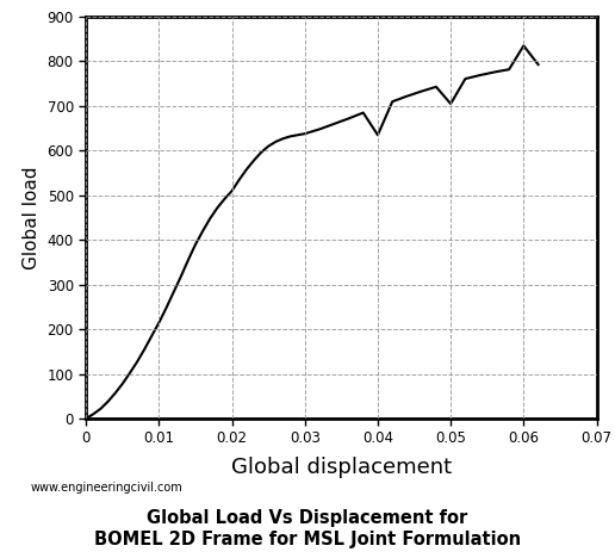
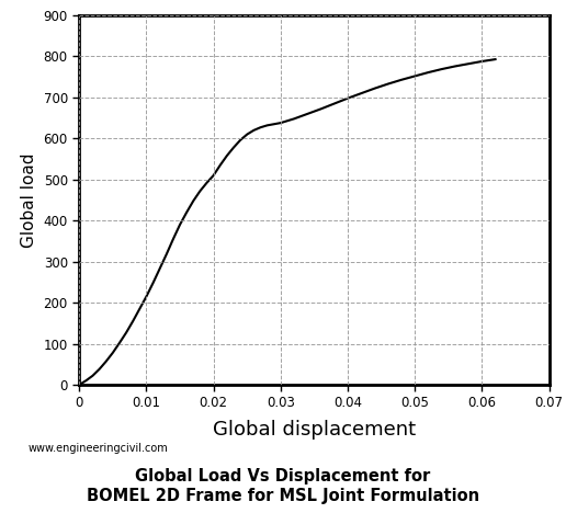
0.04: 635 -> 698
0.05: 705 -> 752
0.06: 835 -> 788
